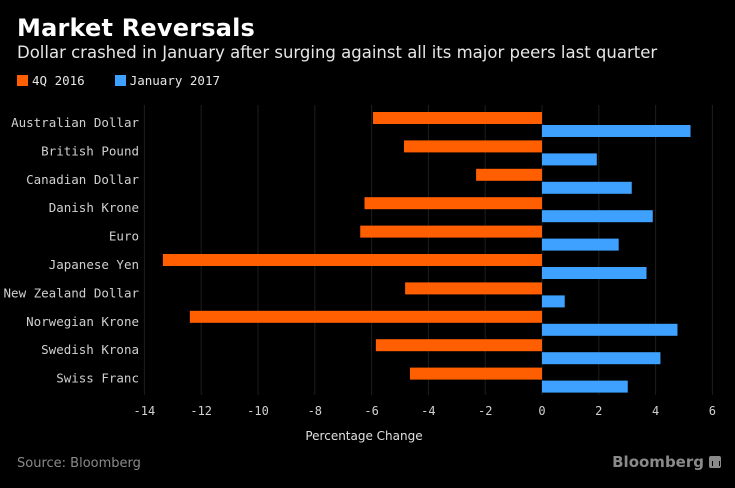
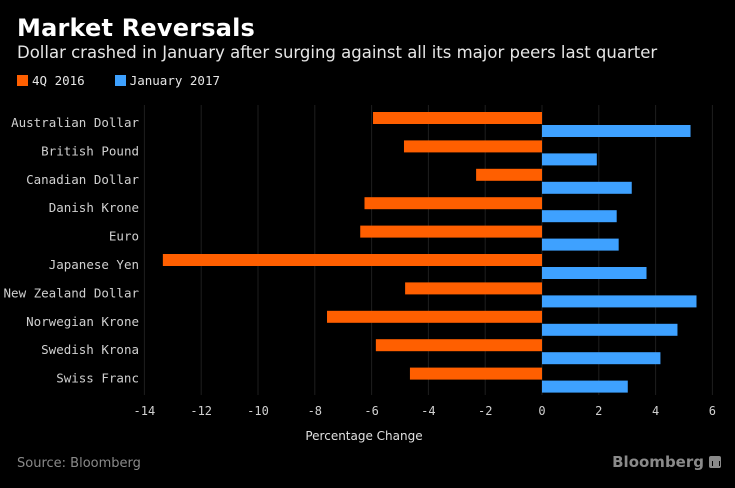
January 2017/Danish Krone: 3.9 -> 2.6
January 2017/New Zealand Dollar: 0.8 -> 5.4
4Q 2016/Norwegian Krone: -12.4 -> -7.6
